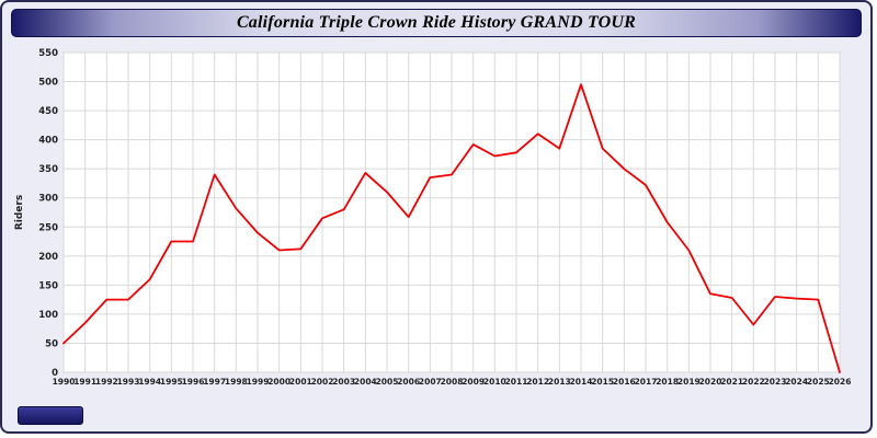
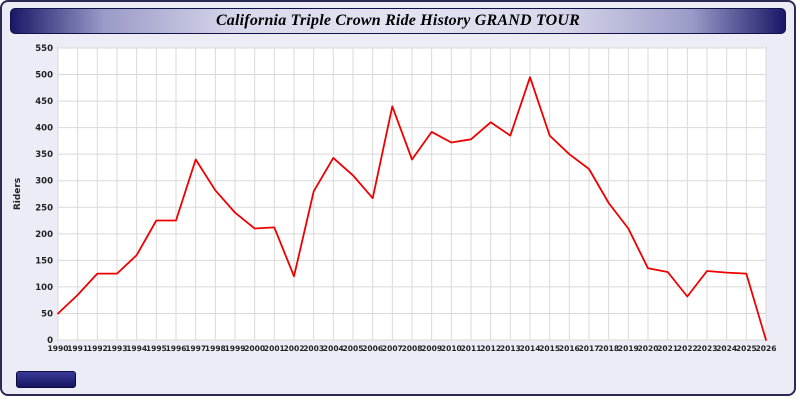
2002: 260 -> 120
2007: 340 -> 440
